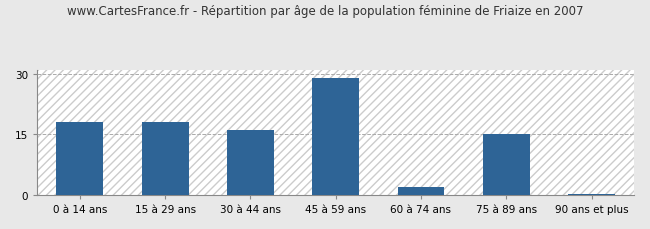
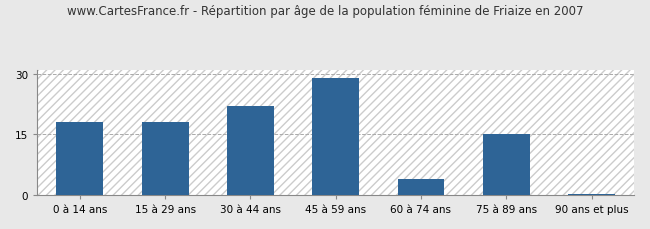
30 à 44 ans: 16.0 -> 22.0
60 à 74 ans: 2.0 -> 4.0
